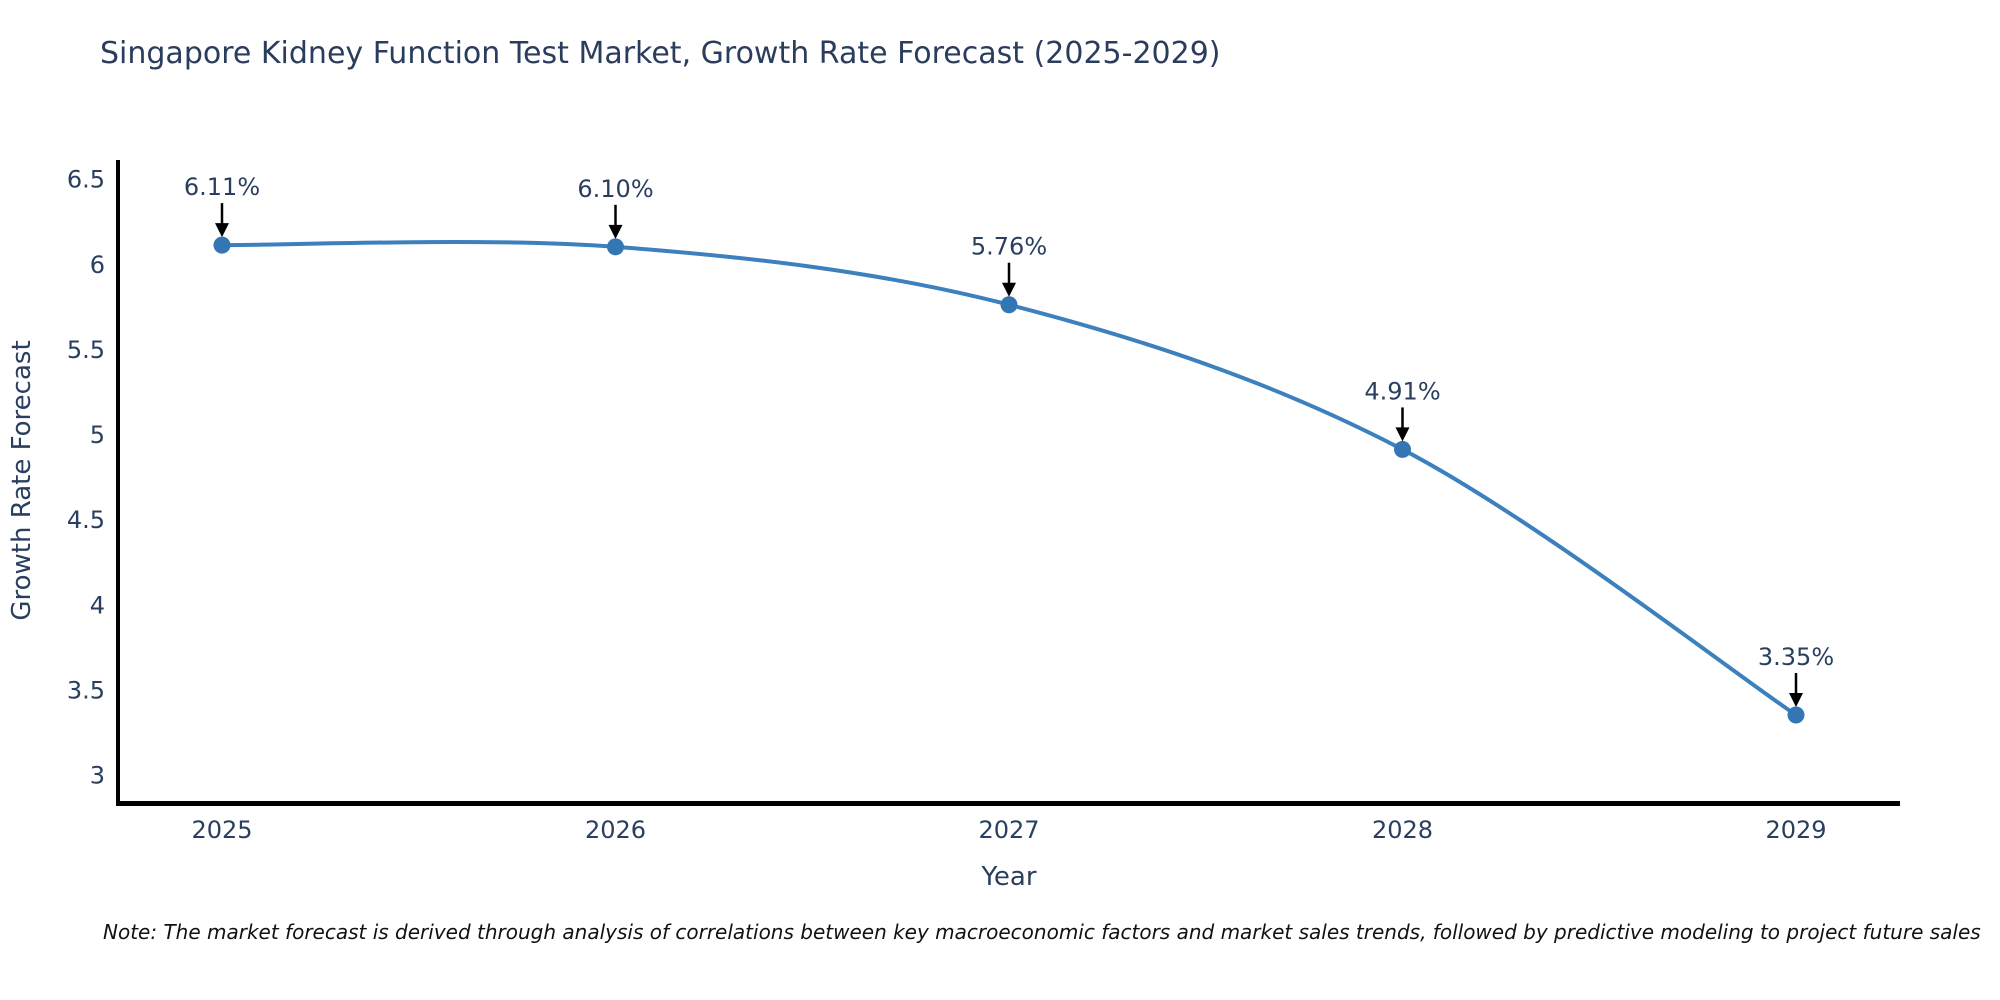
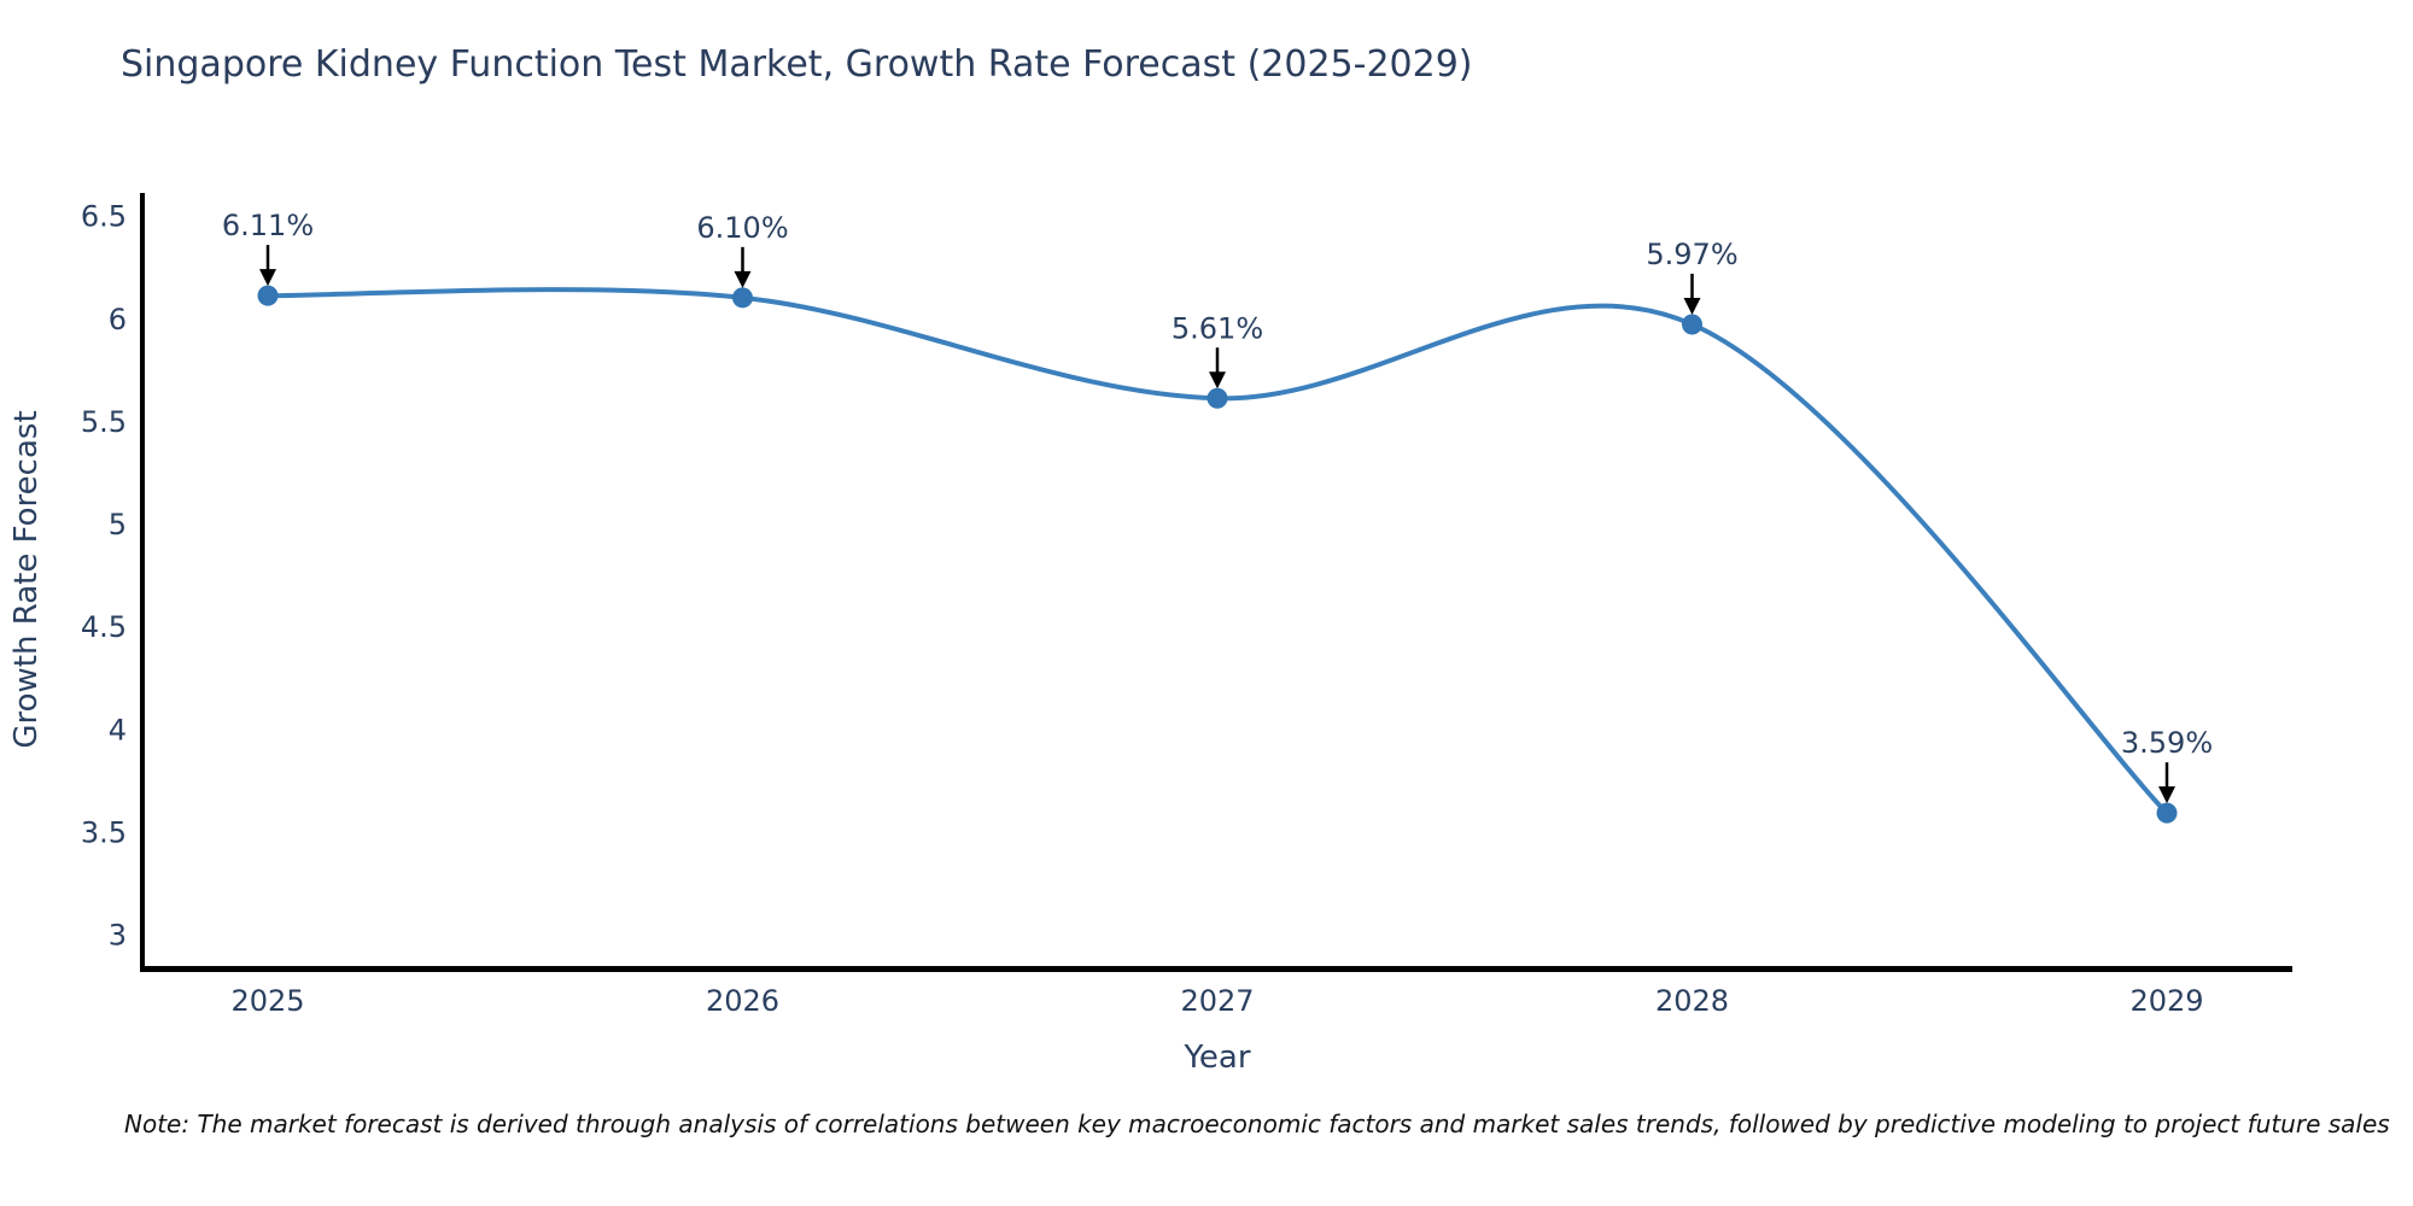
2027: 5.76% -> 5.61%
2028: 4.91% -> 5.97%
2029: 3.35% -> 3.59%
